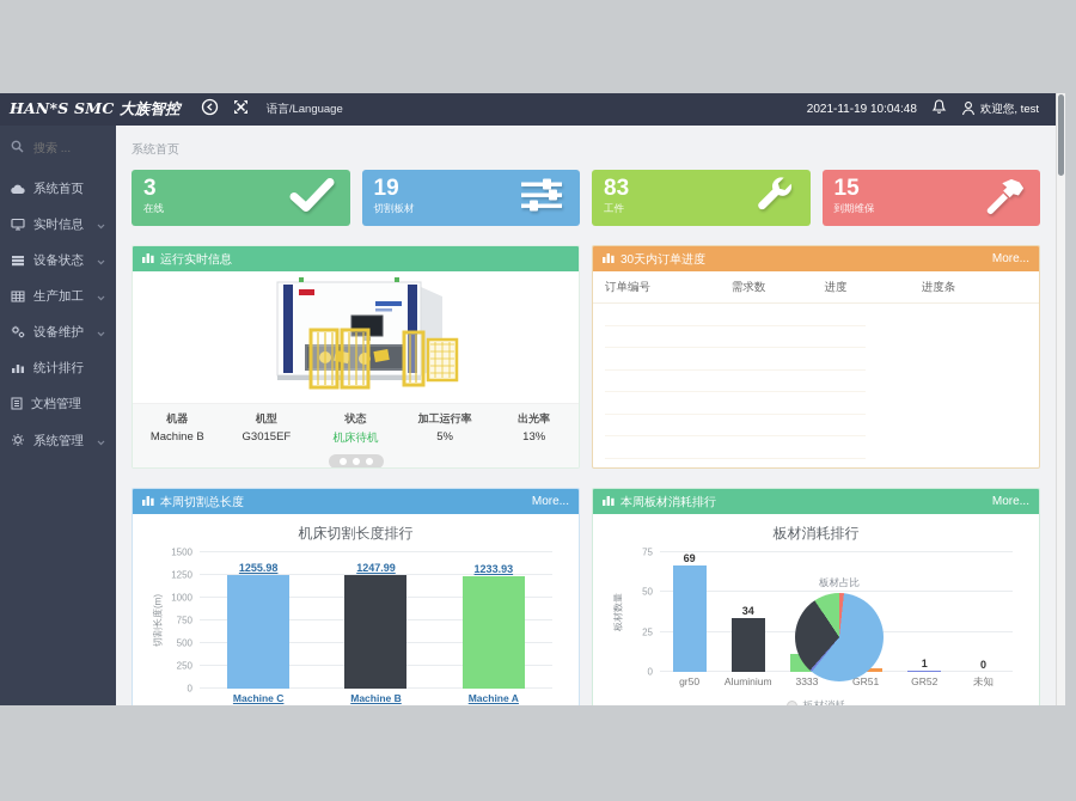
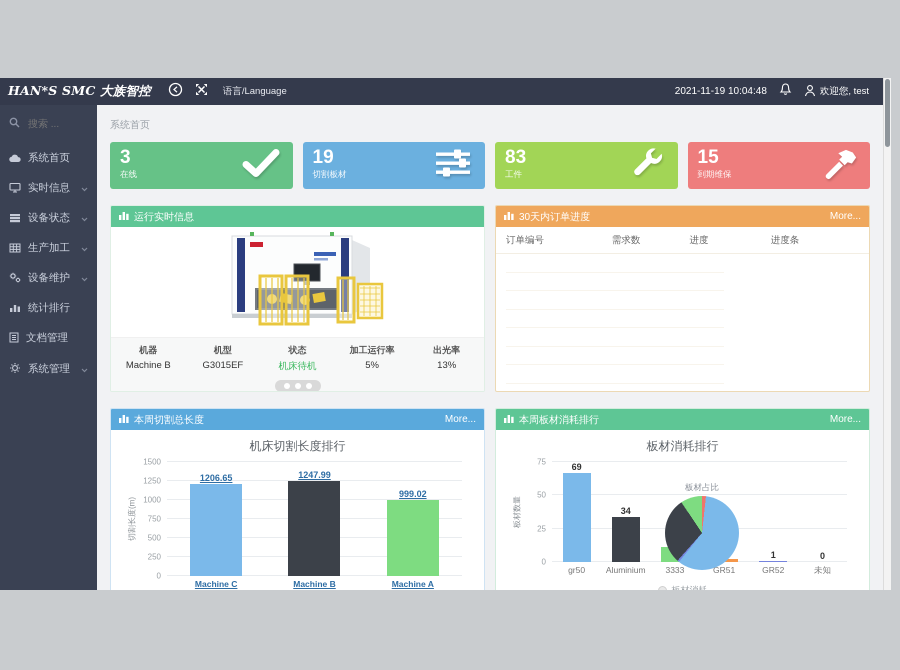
机床切割长度排行/Machine C: 1255.98 -> 1206.65
机床切割长度排行/Machine A: 1233.93 -> 999.02
